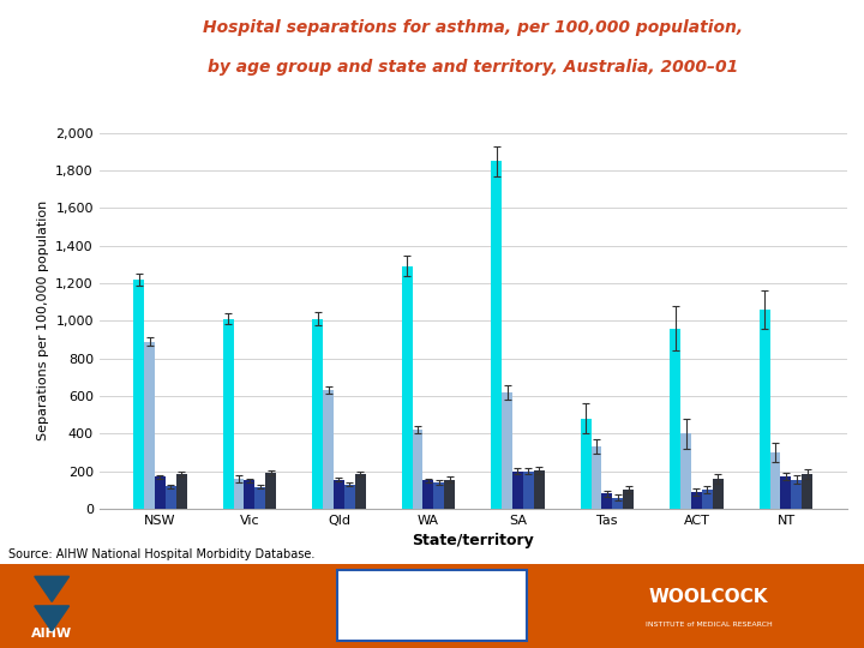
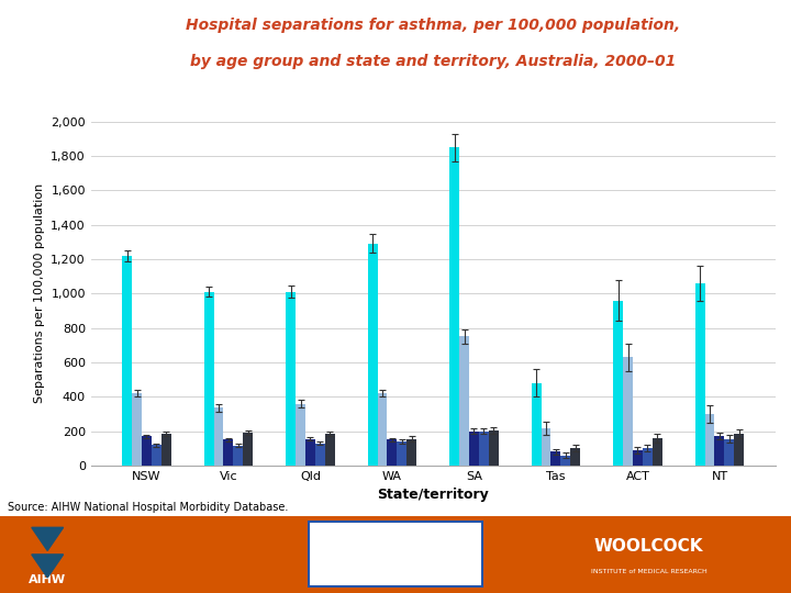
5 to 14 years/NSW: 890 -> 420
5 to 14 years/Vic: 160 -> 340
5 to 14 years/Qld: 630 -> 360
5 to 14 years/SA: 620 -> 750
5 to 14 years/Tas: 330 -> 220
5 to 14 years/ACT: 400 -> 630
